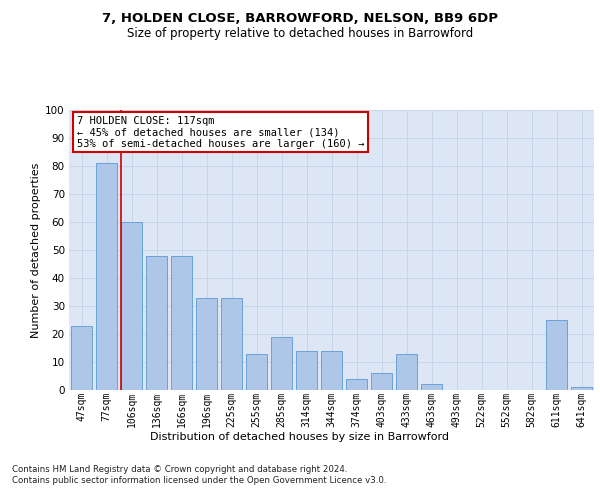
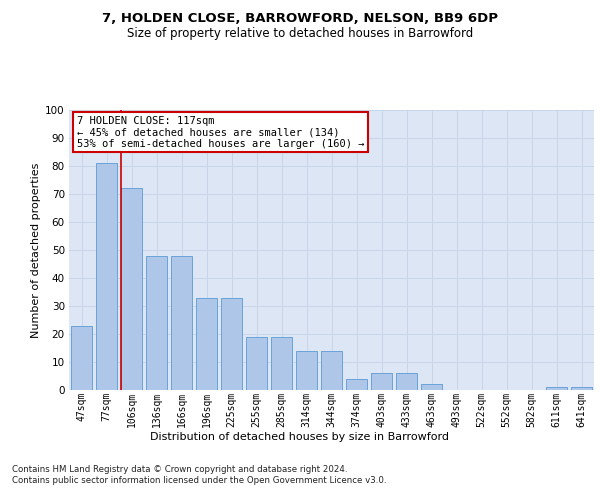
106sqm: 60 -> 72
255sqm: 13 -> 19
433sqm: 13 -> 6
611sqm: 25 -> 1
